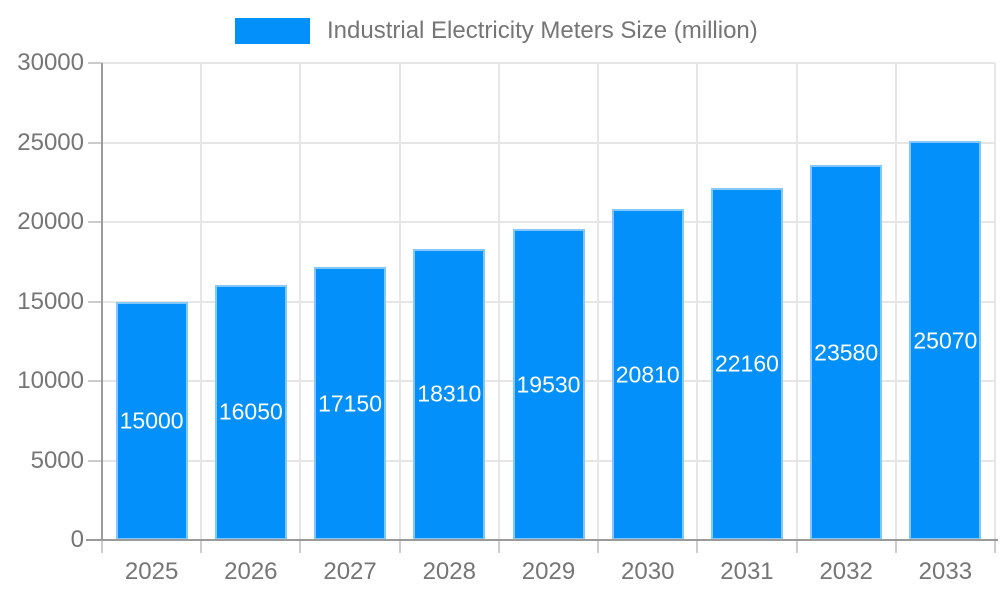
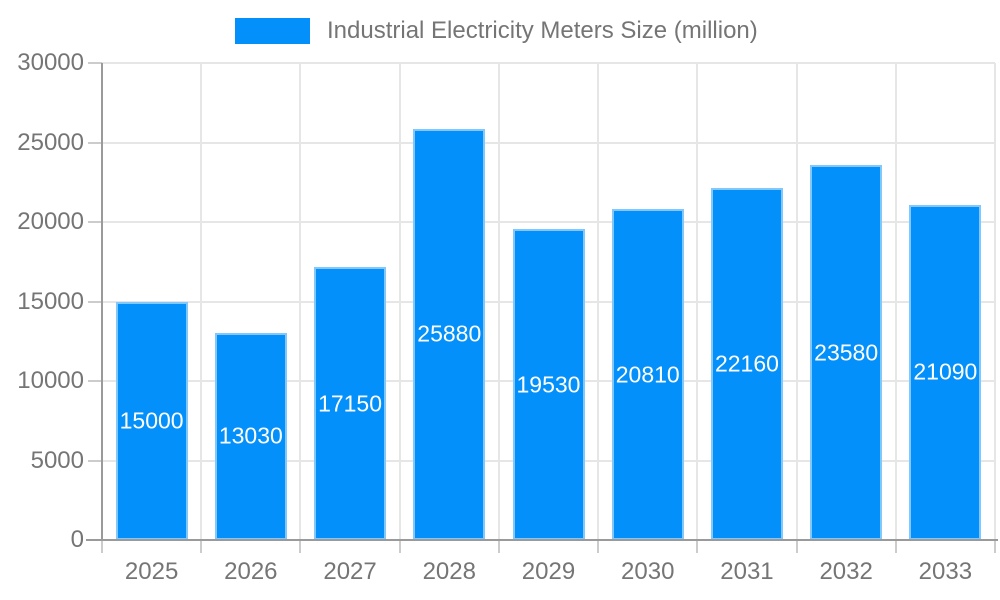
2026: 16050 -> 13030
2028: 18310 -> 25880
2033: 25070 -> 21090
